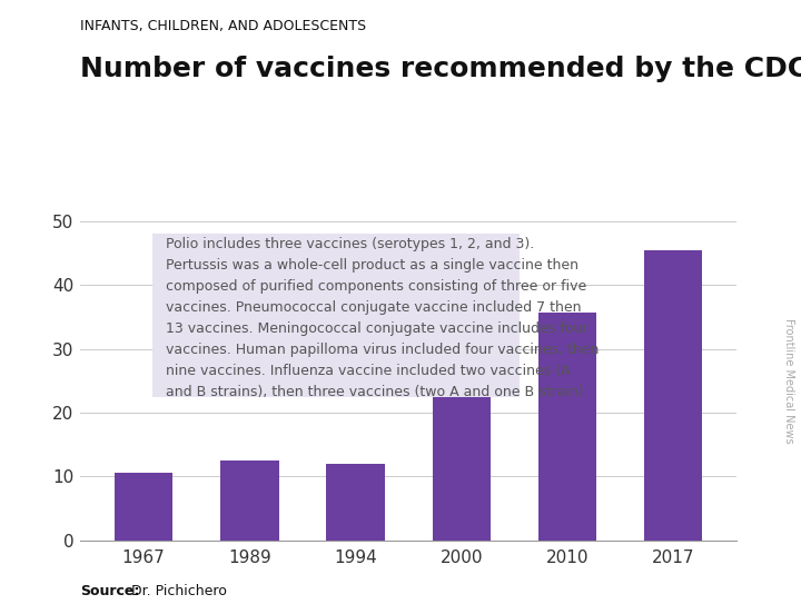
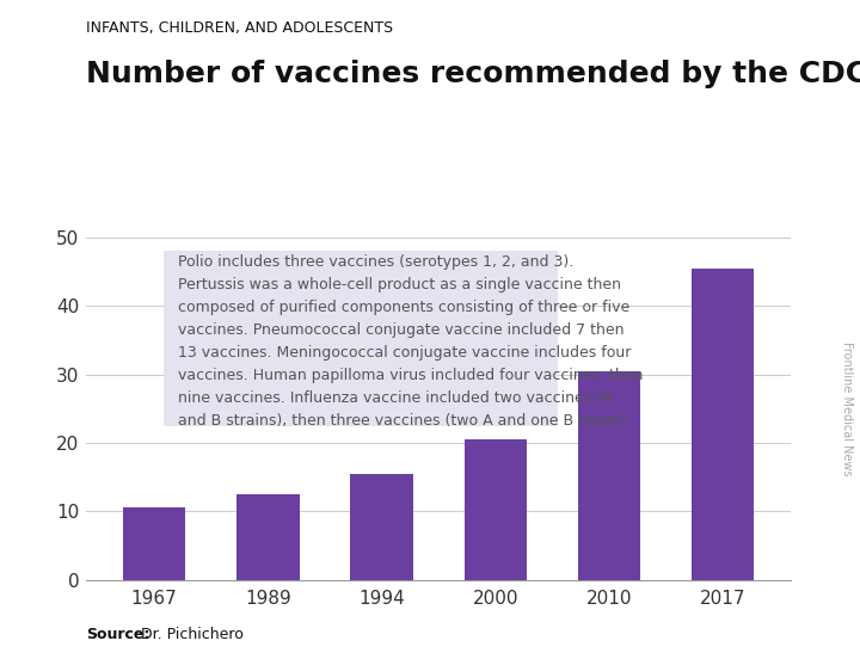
1994: 12.0 -> 15.5
2000: 22.8 -> 20.5
2010: 35.6 -> 30.5
